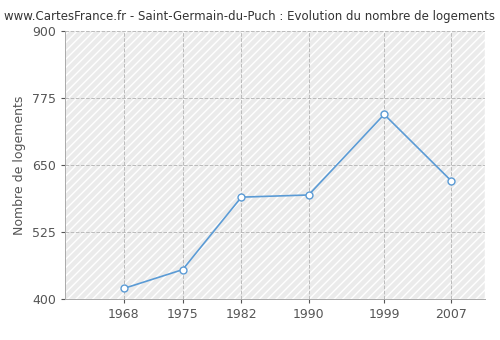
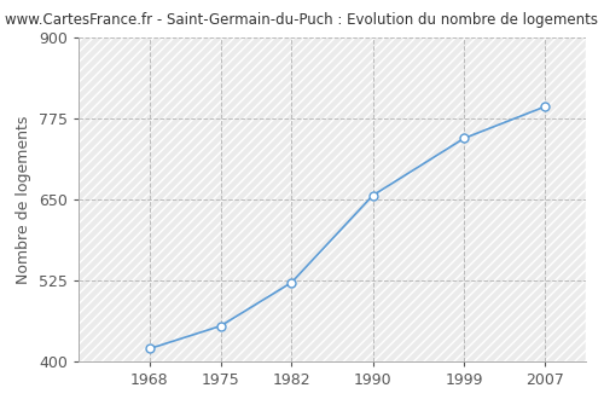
1982: 590 -> 522
1990: 594 -> 656
2007: 620 -> 793
